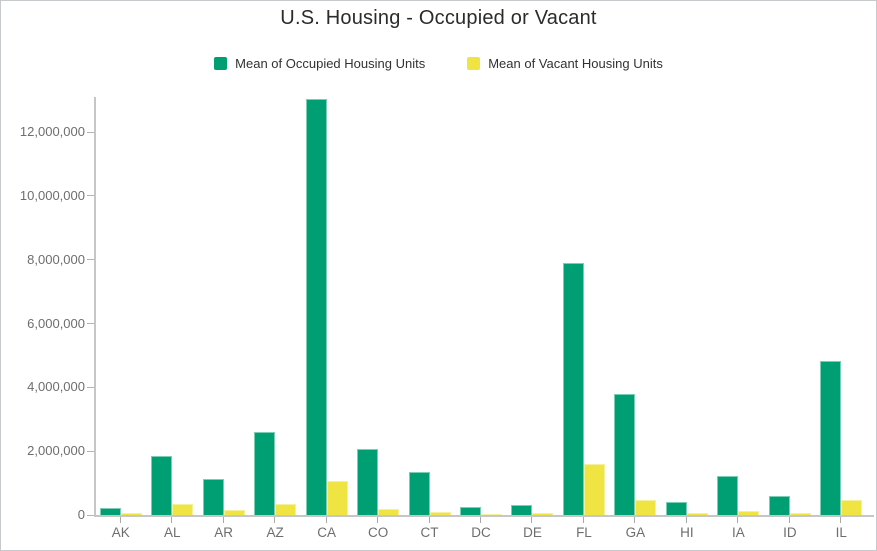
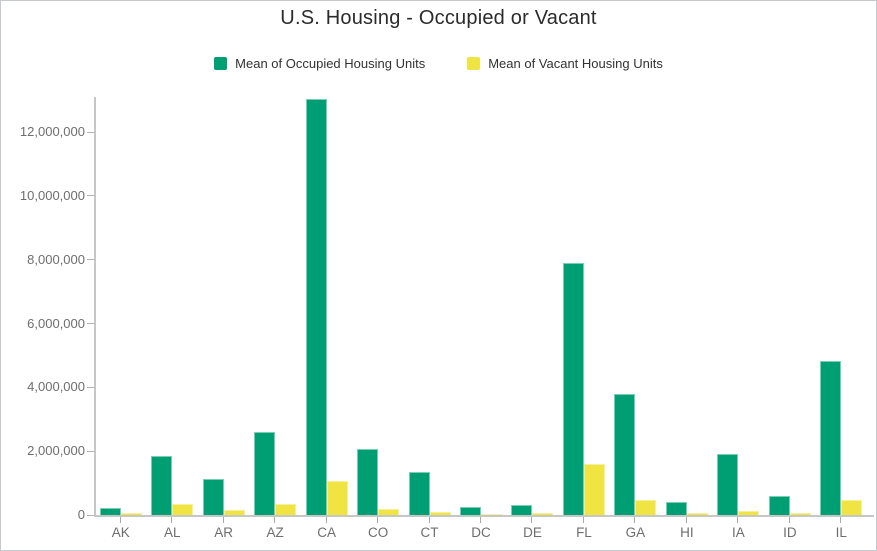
Mean of Occupied Housing Units/IA: 1200000 -> 1900000
